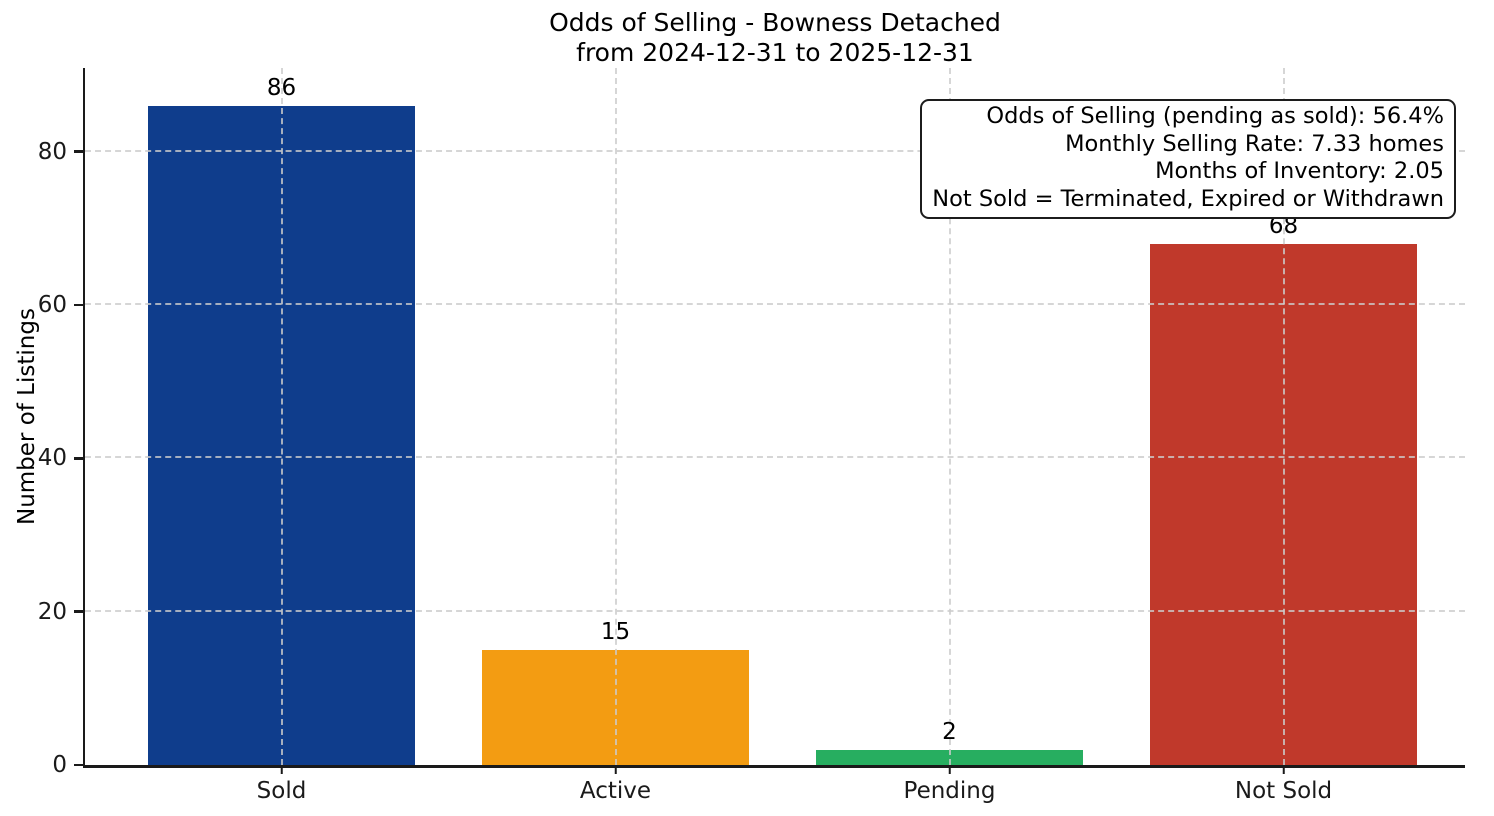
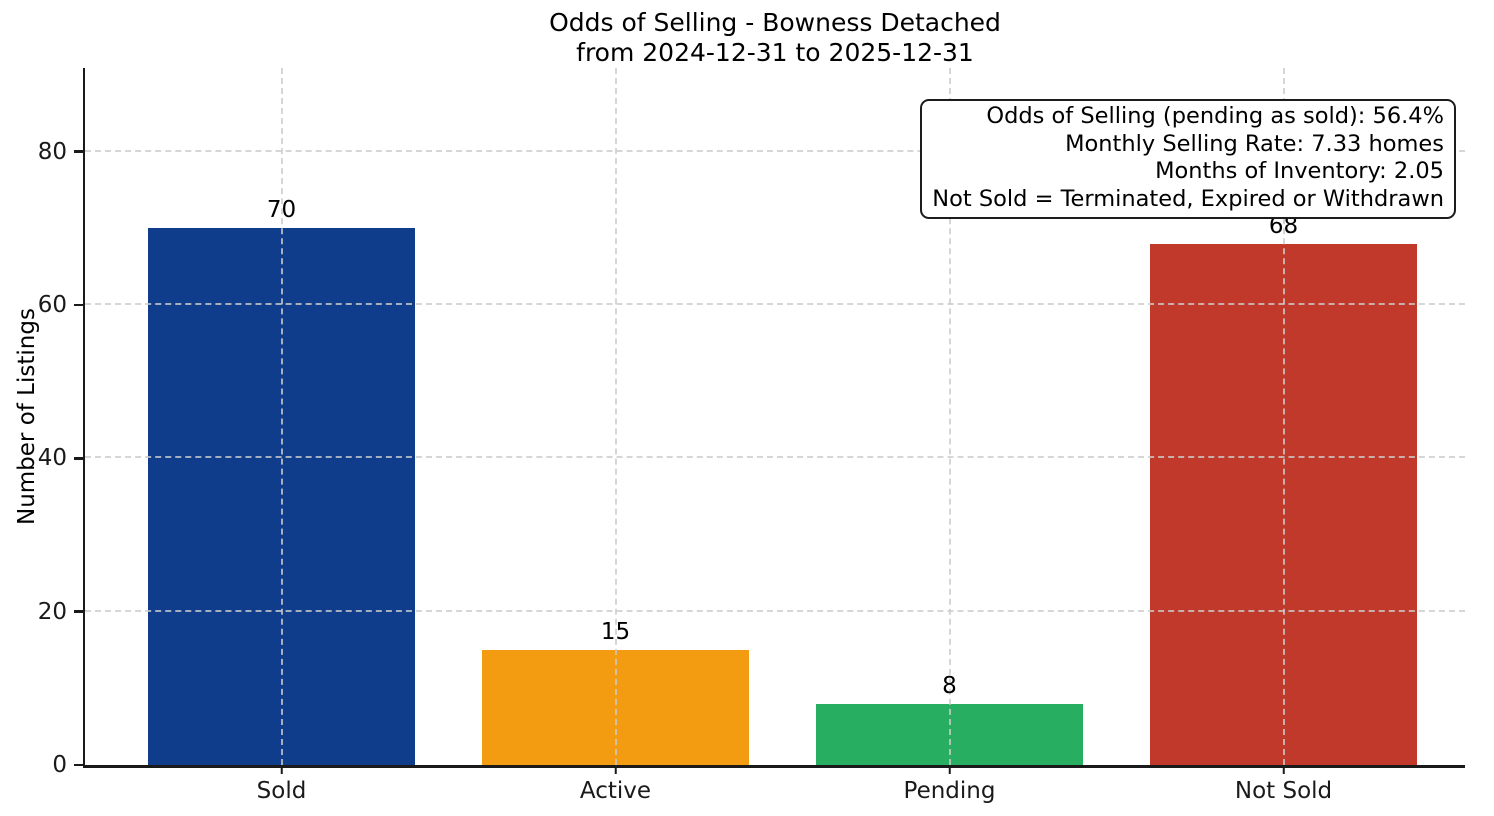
Sold: 86 -> 70
Pending: 2 -> 8
